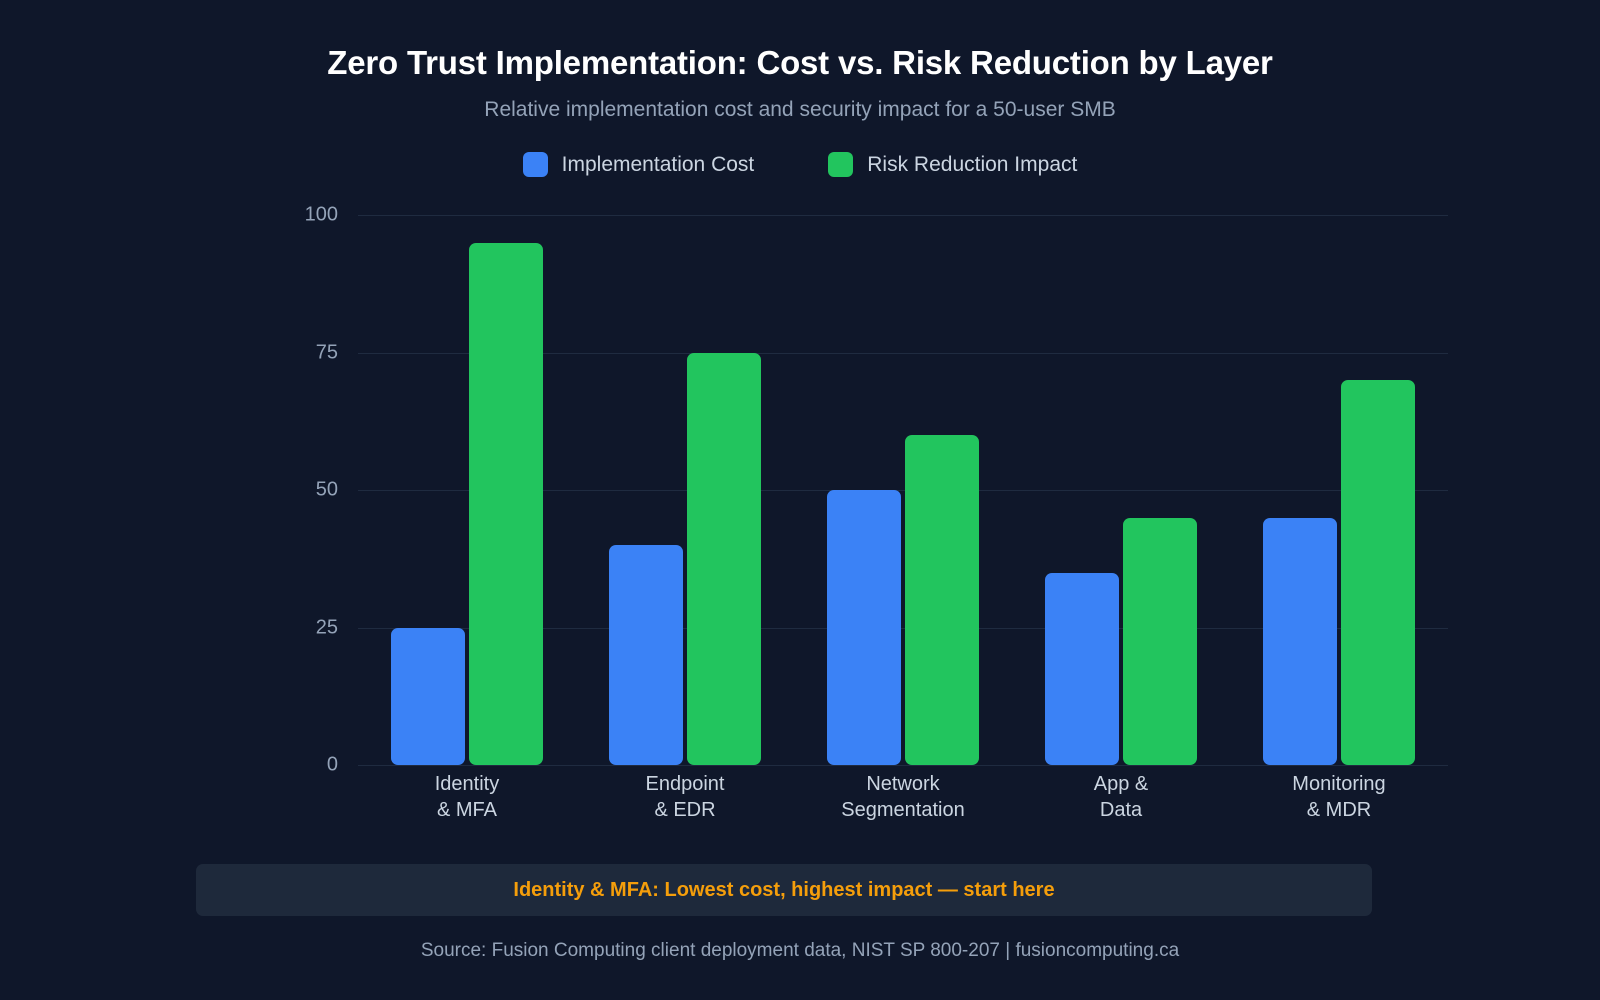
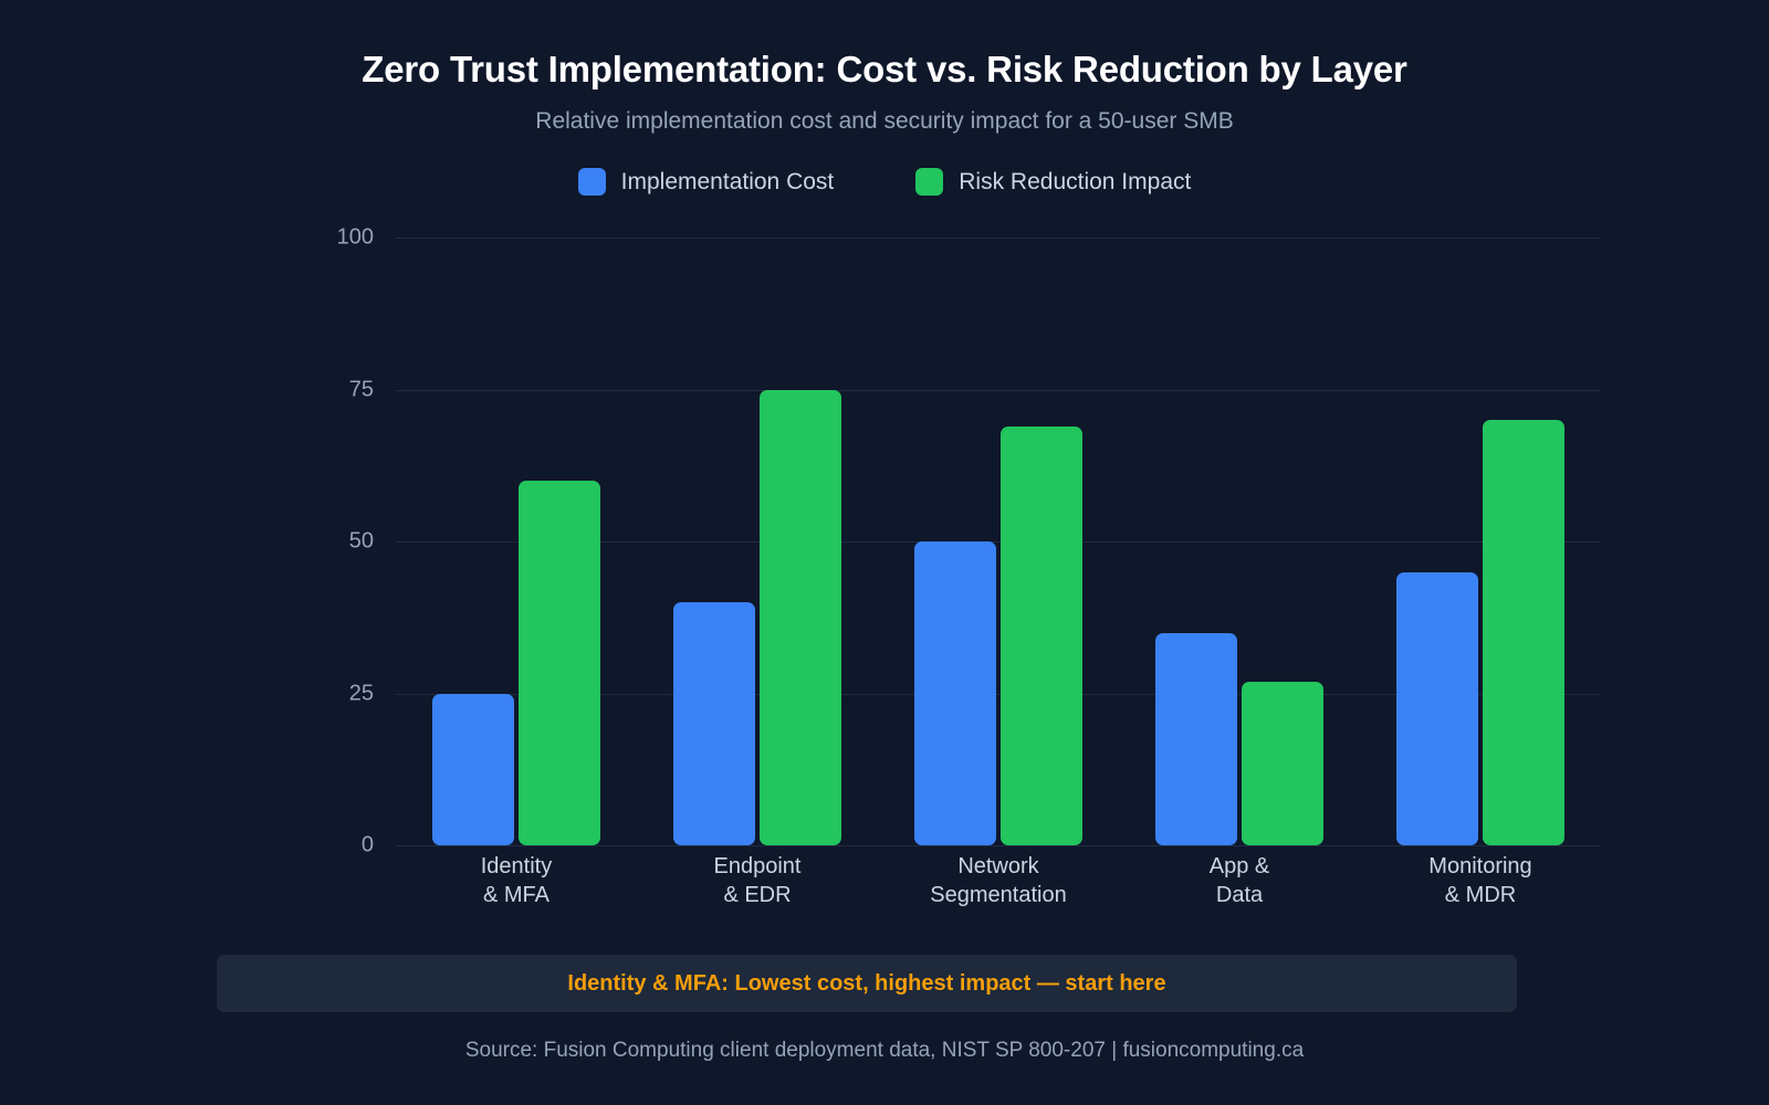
Risk Reduction Impact/Identity & MFA: 95 -> 60
Risk Reduction Impact/Network Segmentation: 60 -> 69
Risk Reduction Impact/App & Data: 45 -> 27
